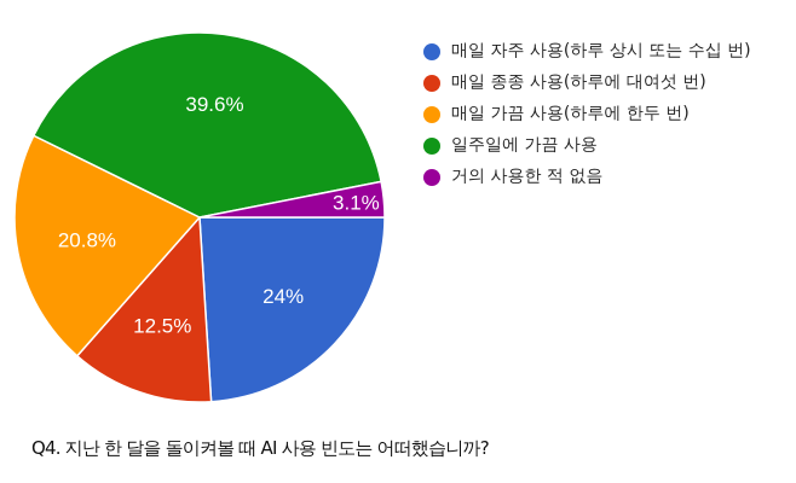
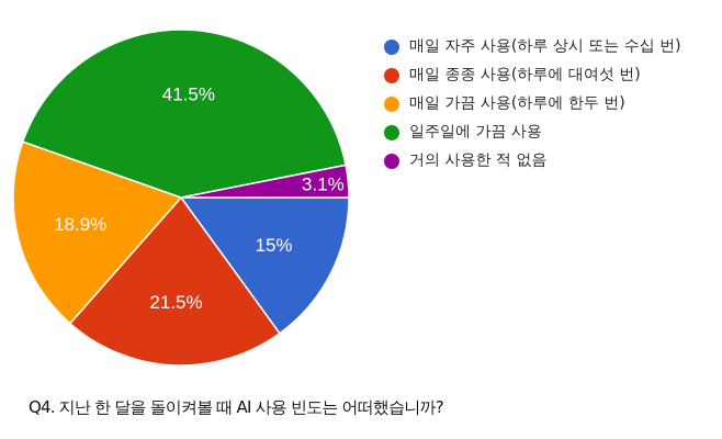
매일 자주 사용(하루 상시 또는 수십 번): 24% -> 15%
매일 종종 사용(하루에 대여섯 번): 12.5% -> 21.5%
매일 가끔 사용(하루에 한두 번): 20.8% -> 18.9%
일주일에 가끔 사용: 39.6% -> 41.5%
